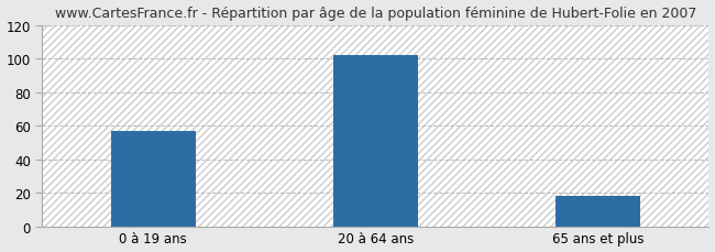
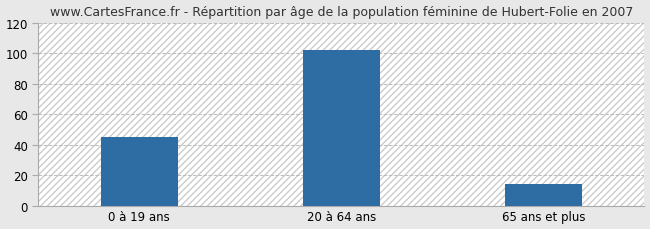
0 à 19 ans: 57 -> 45
65 ans et plus: 18 -> 14
